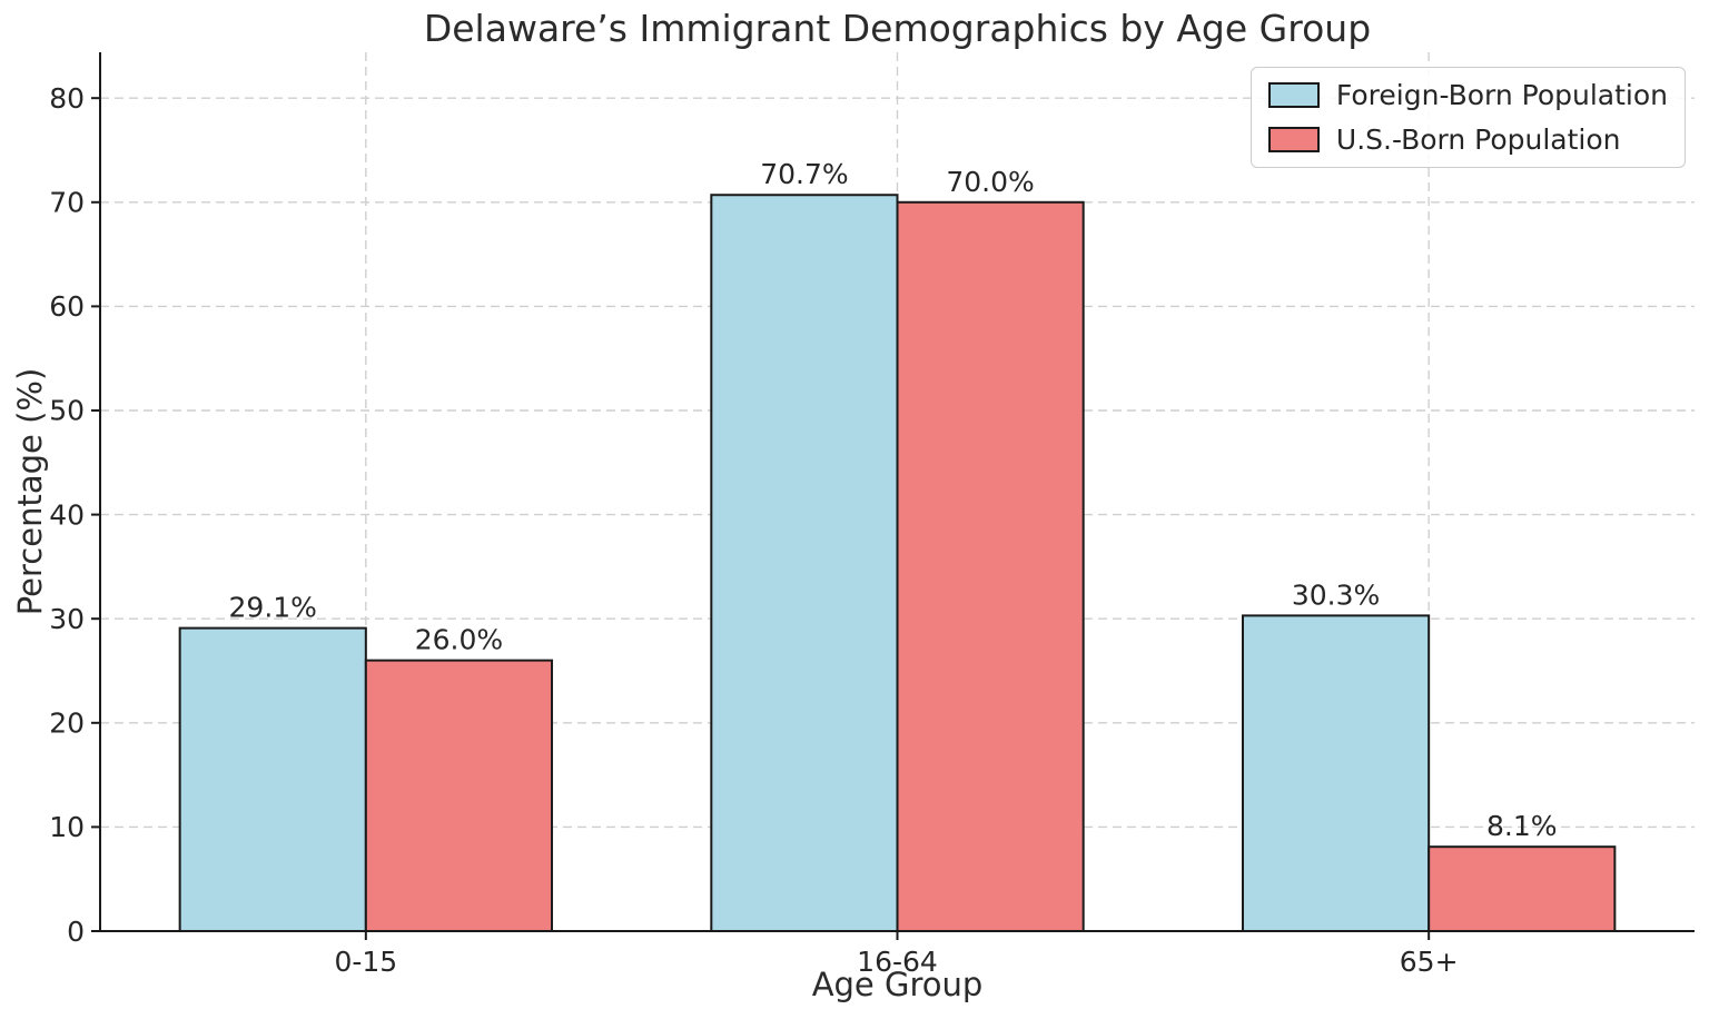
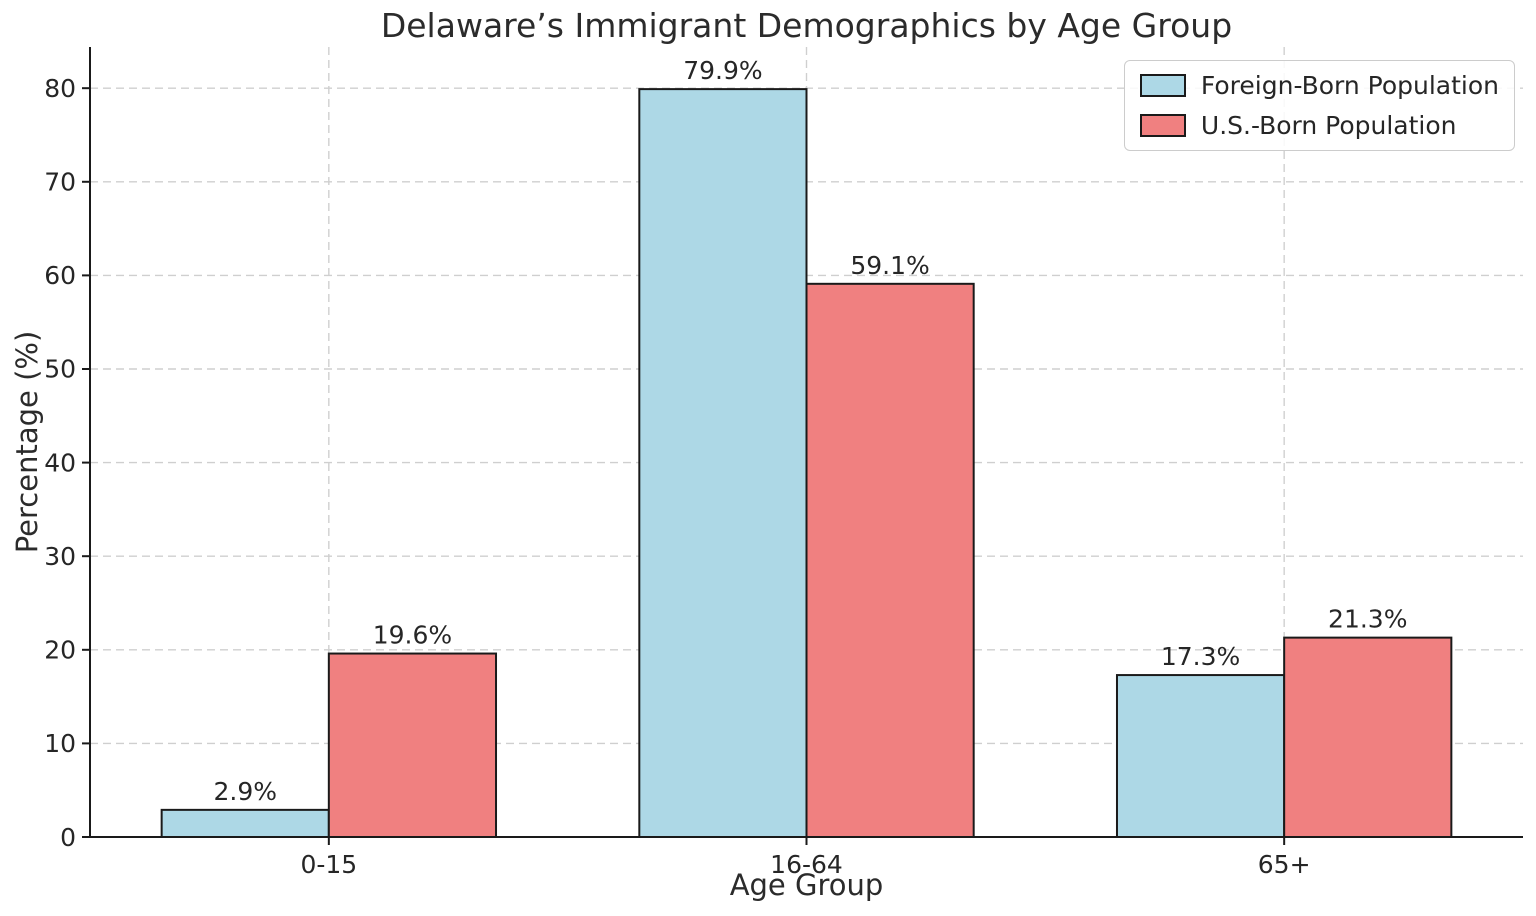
Foreign-Born Population/0-15: 29.1% -> 2.9%
U.S.-Born Population/0-15: 26.0% -> 19.6%
Foreign-Born Population/16-64: 70.7% -> 79.9%
U.S.-Born Population/16-64: 70.0% -> 59.1%
Foreign-Born Population/65+: 30.3% -> 17.3%
U.S.-Born Population/65+: 8.1% -> 21.3%
